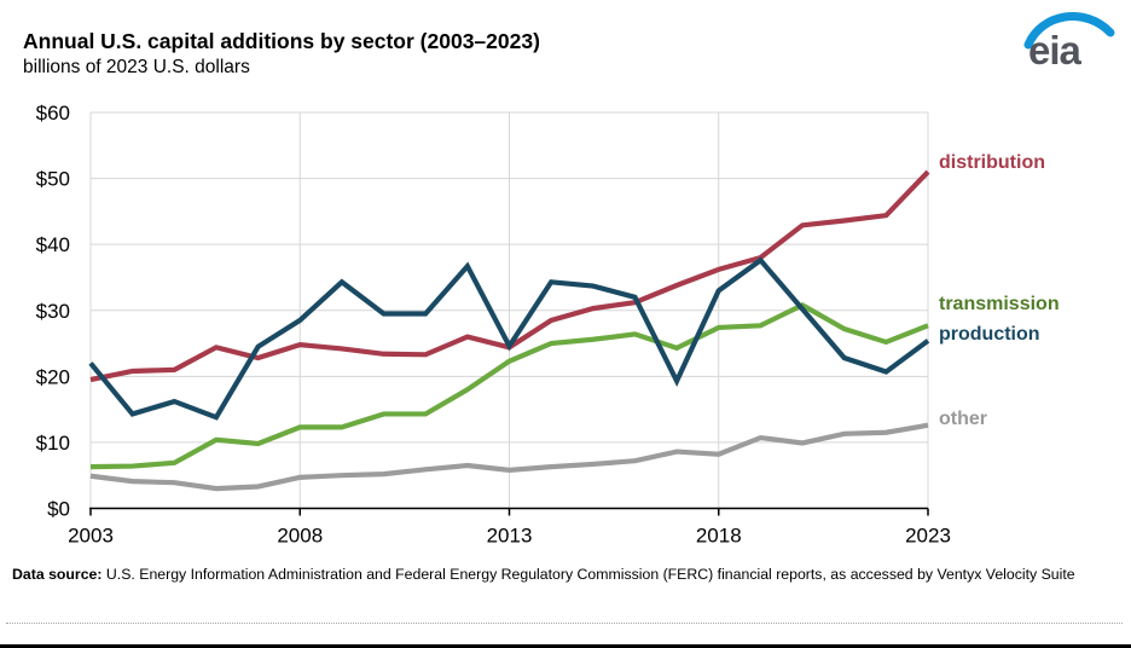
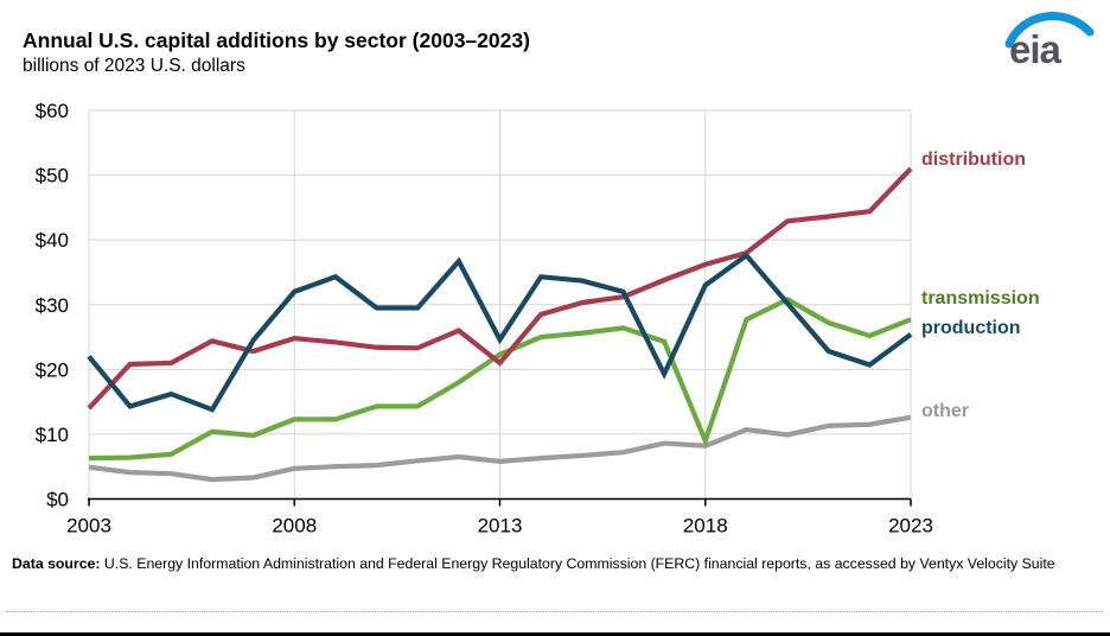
distribution/2003: $20 -> $14
production/2008: $28 -> $32
distribution/2013: $24 -> $21
transmission/2018: $27 -> $9
